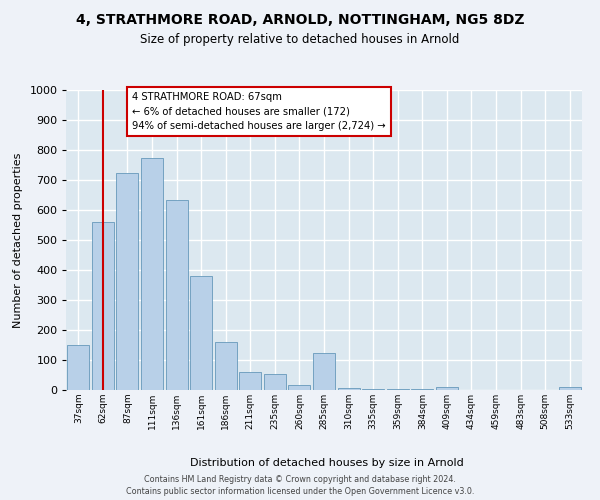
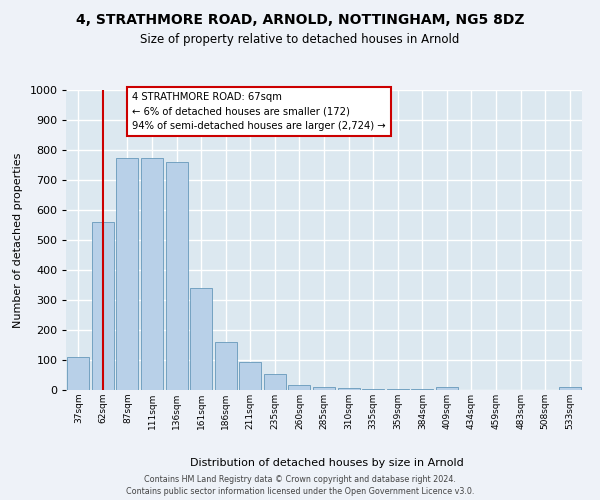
37sqm: 150 -> 110
87sqm: 725 -> 775
136sqm: 635 -> 760
161sqm: 380 -> 340
211sqm: 60 -> 93
285sqm: 125 -> 10
